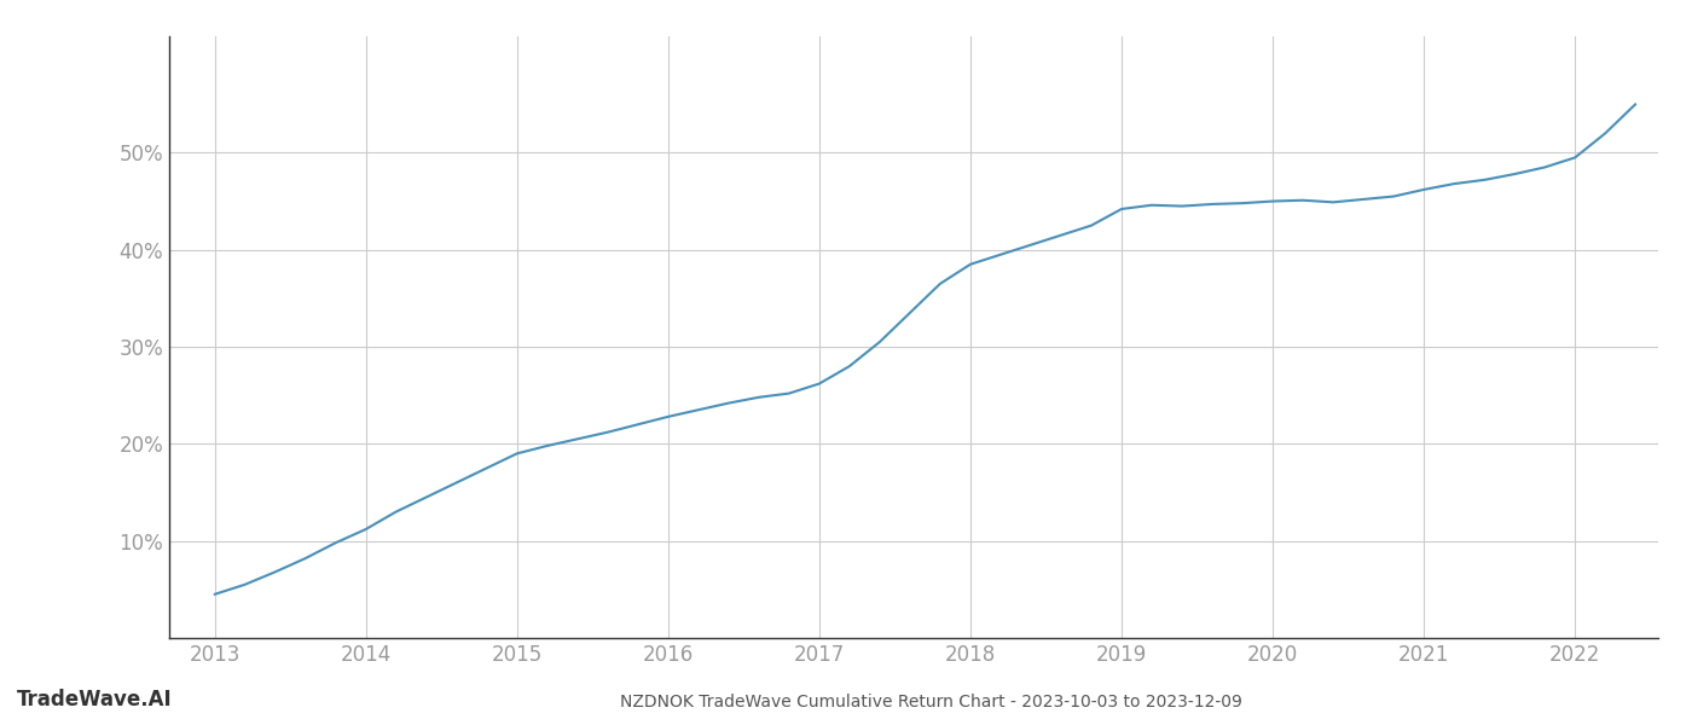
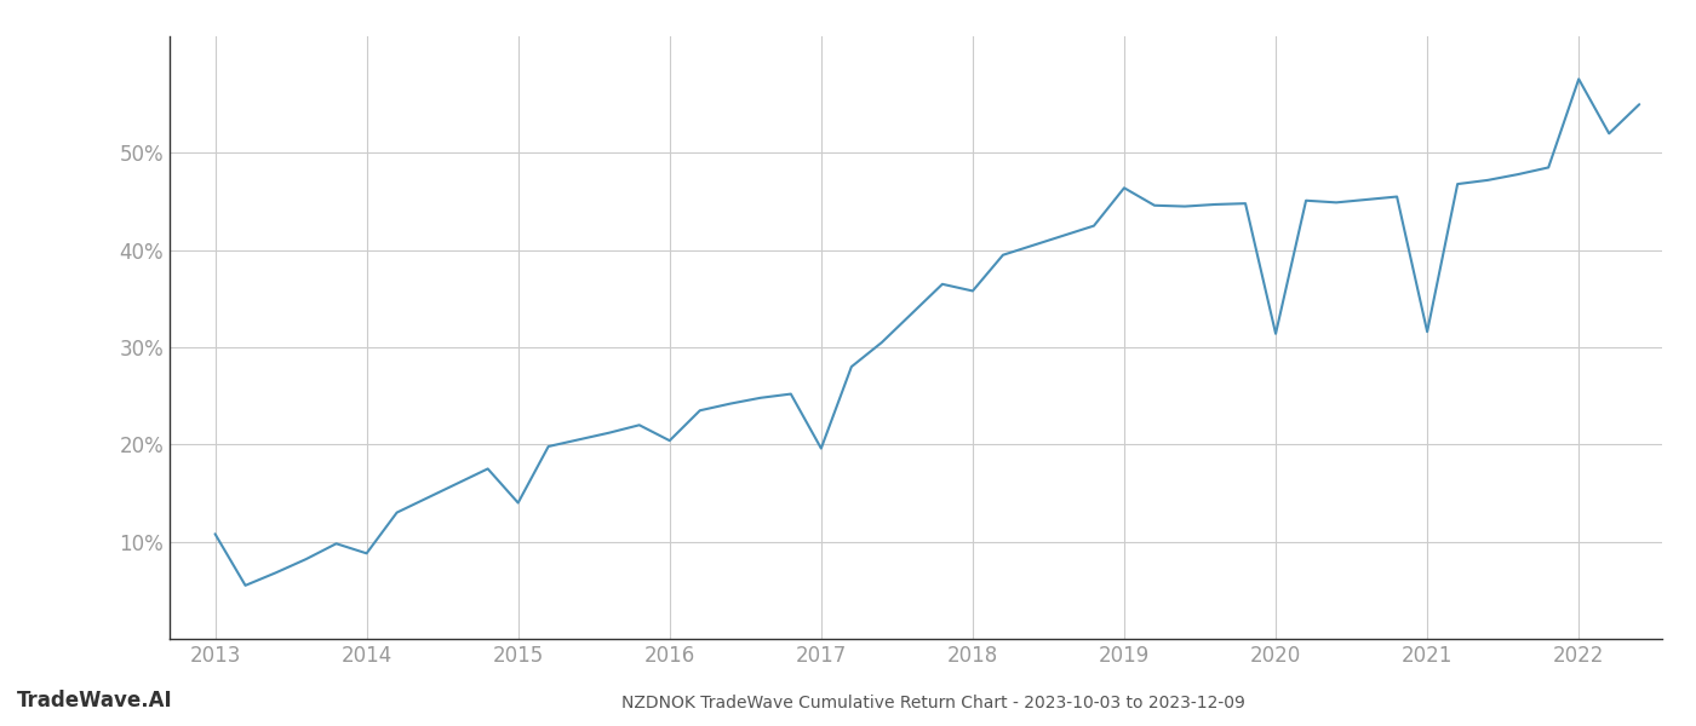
2013: 4.5% -> 10.8%
2014: 11.2% -> 8.8%
2015: 19.0% -> 14.0%
2016: 22.8% -> 20.4%
2017: 26.2% -> 19.6%
2018: 38.5% -> 35.8%
2019: 44.2% -> 46.4%
2020: 45.0% -> 31.4%
2021: 46.2% -> 31.6%
2022: 49.5% -> 57.6%
